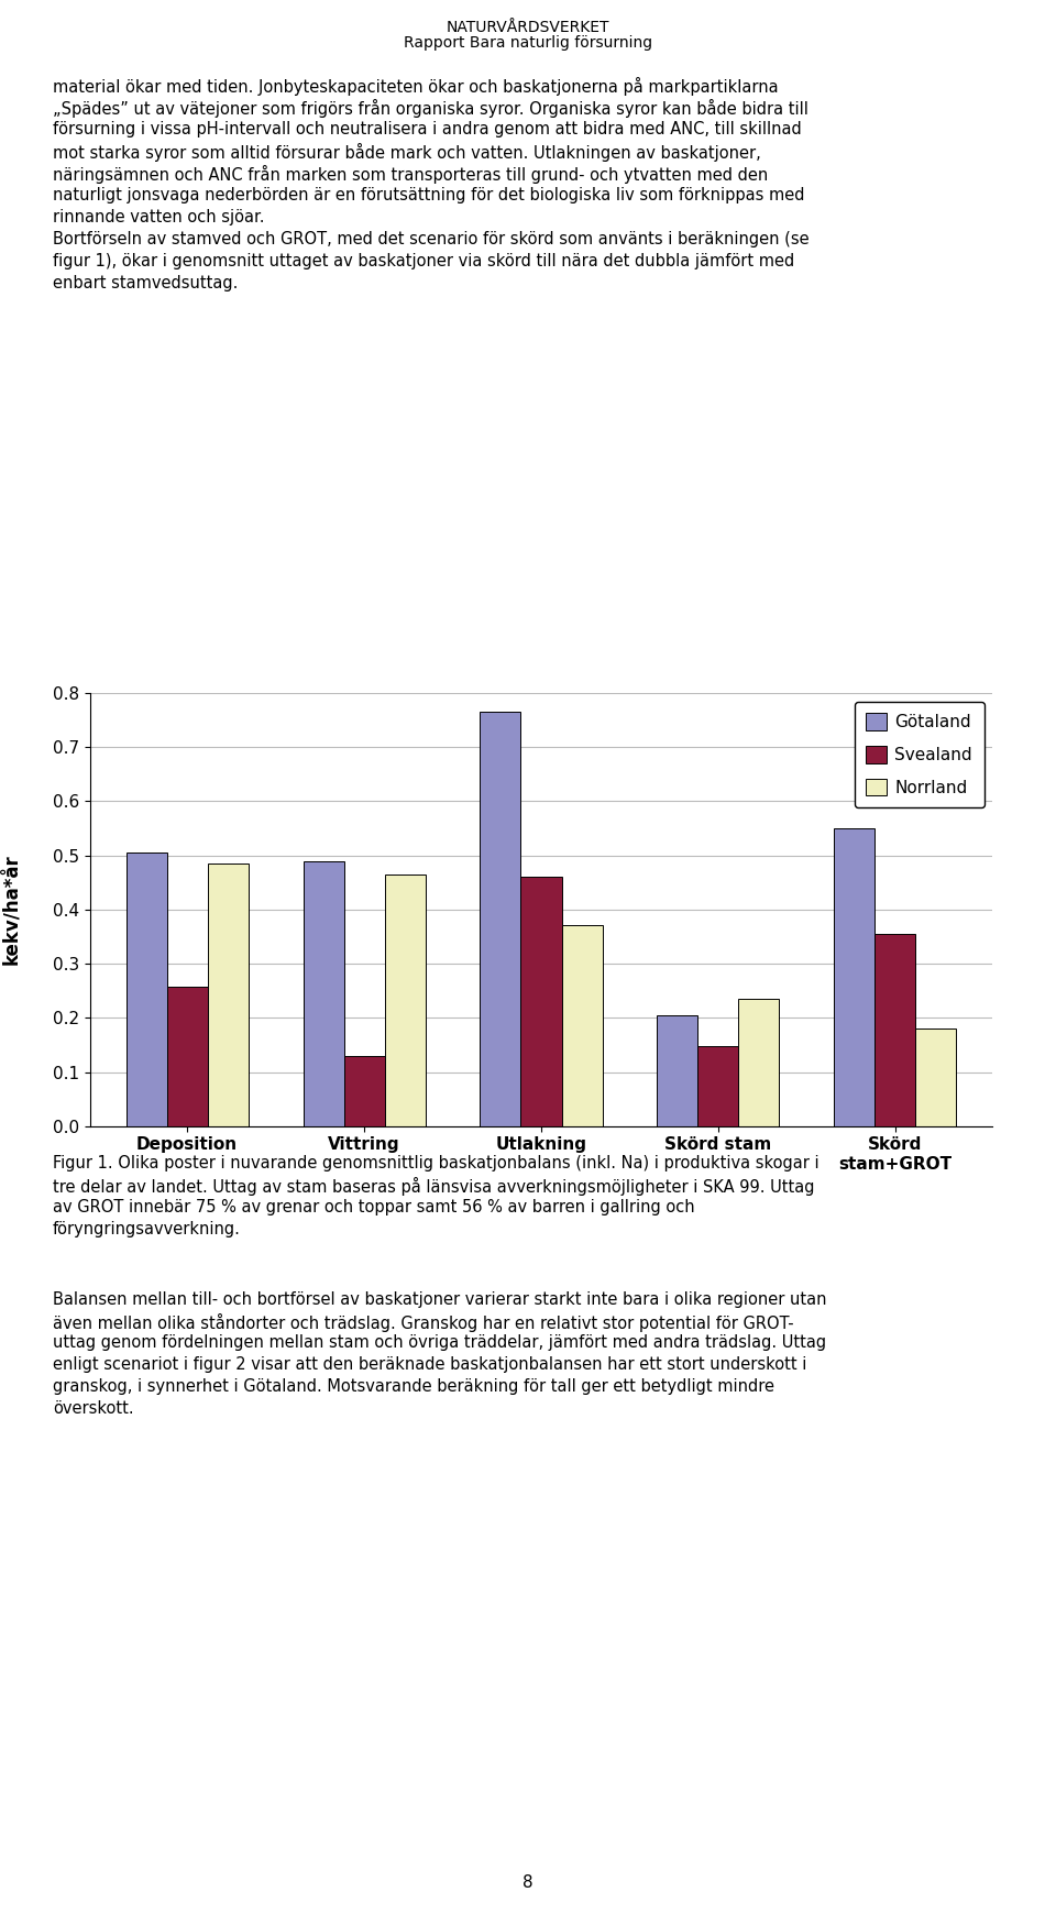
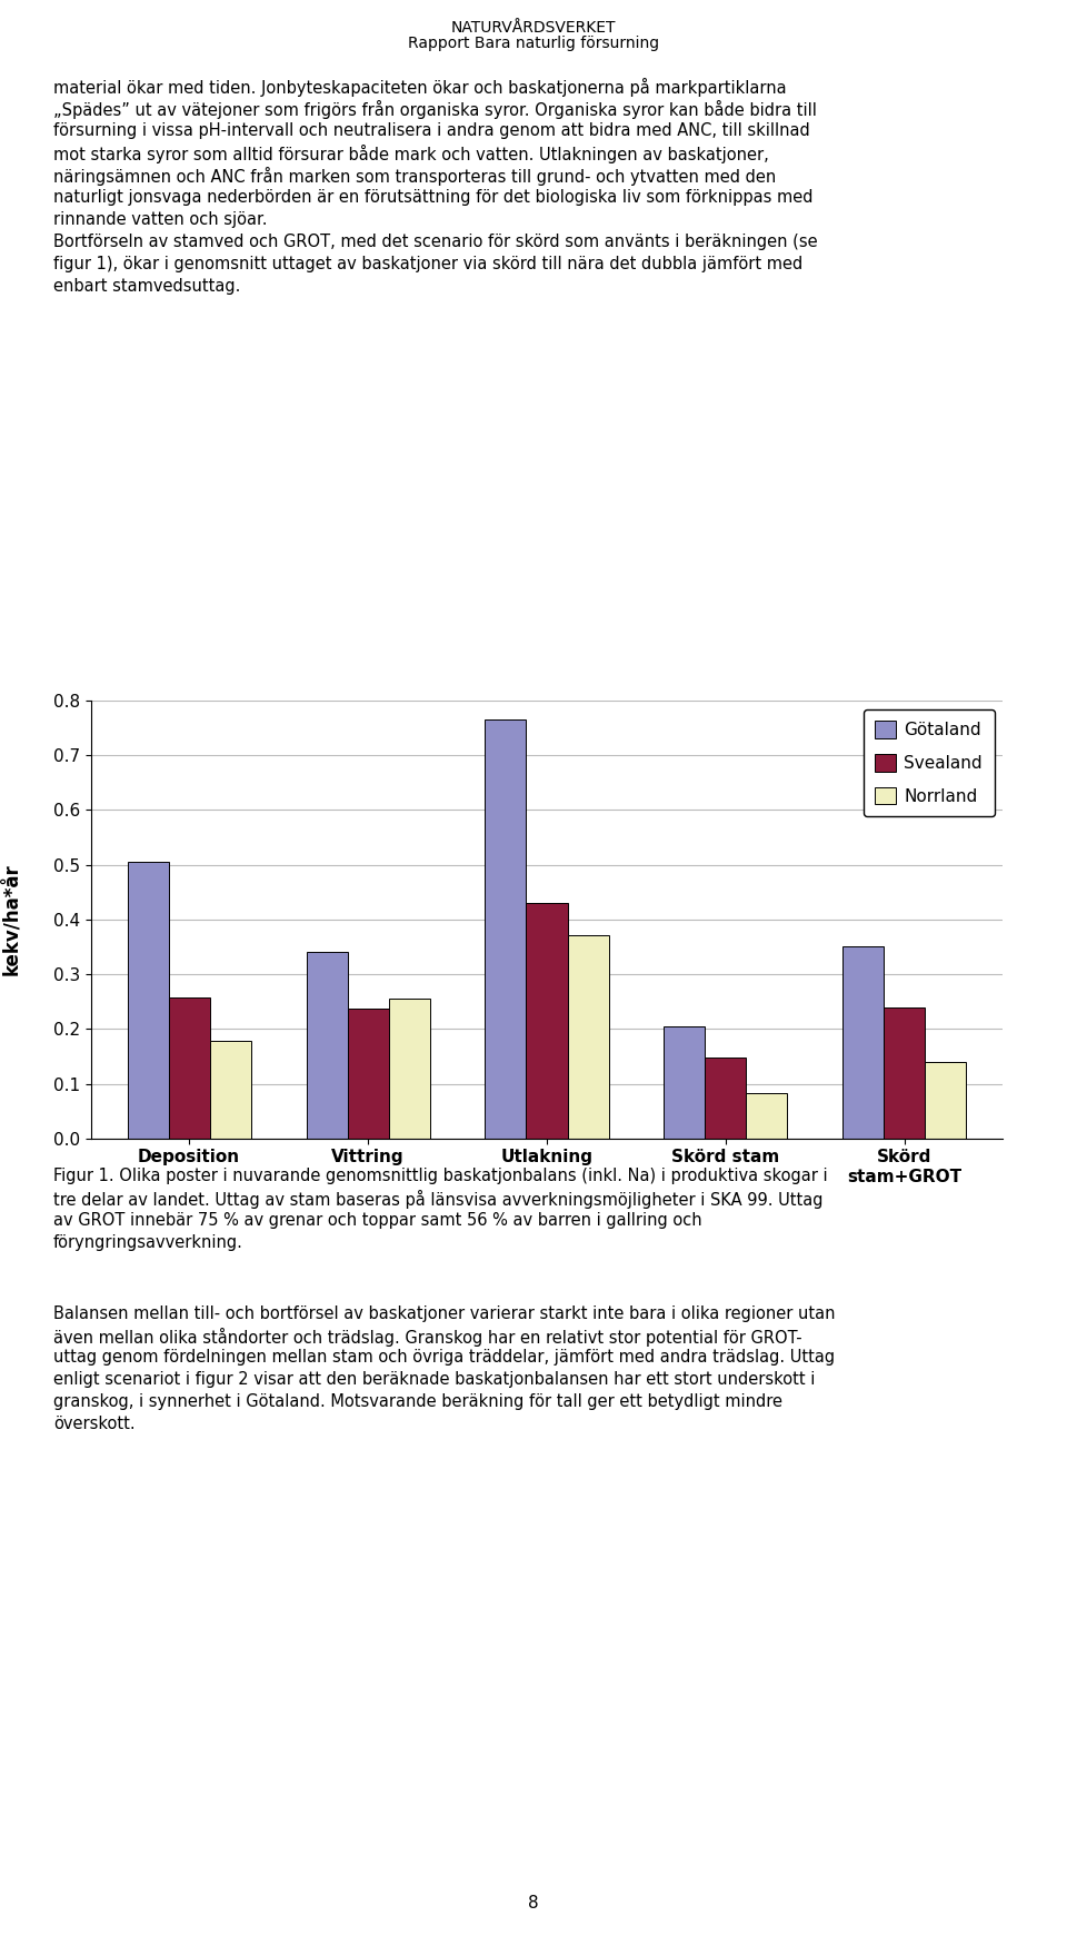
Norrland/Deposition: 0.485 -> 0.178
Götaland/Vittring: 0.490 -> 0.340
Svealand/Vittring: 0.130 -> 0.238
Norrland/Vittring: 0.465 -> 0.255
Svealand/Utlakning: 0.460 -> 0.430
Norrland/Skörd stam: 0.235 -> 0.082
Götaland/Skörd stam+GROT: 0.550 -> 0.352
Svealand/Skörd stam+GROT: 0.355 -> 0.240
Norrland/Skörd stam+GROT: 0.180 -> 0.140
